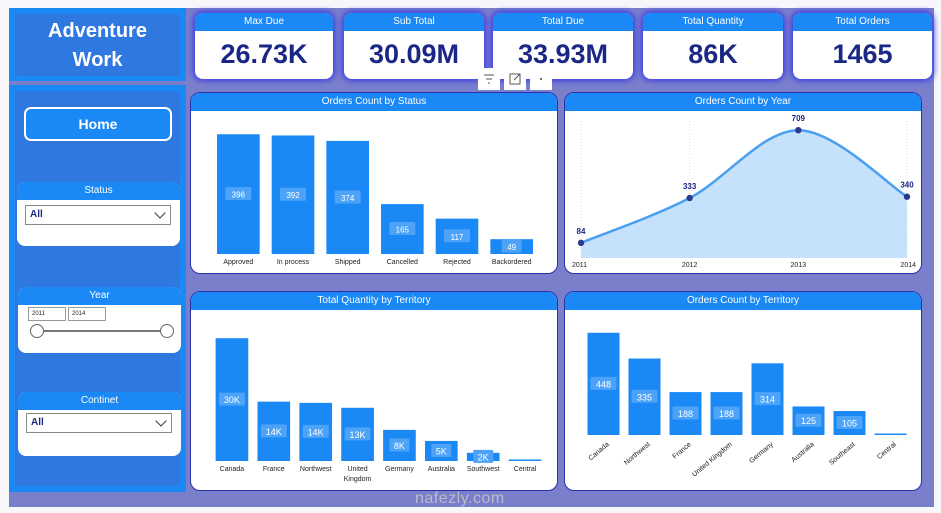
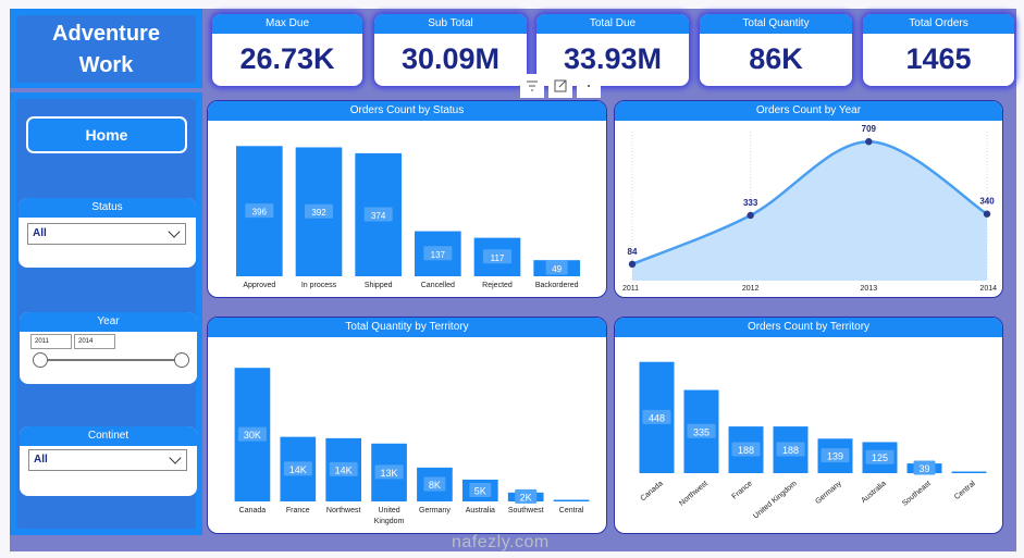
Orders Count by Status/Cancelled: 165 -> 137
Orders Count by Territory/Germany: 314 -> 139
Orders Count by Territory/Southeast: 105 -> 39
